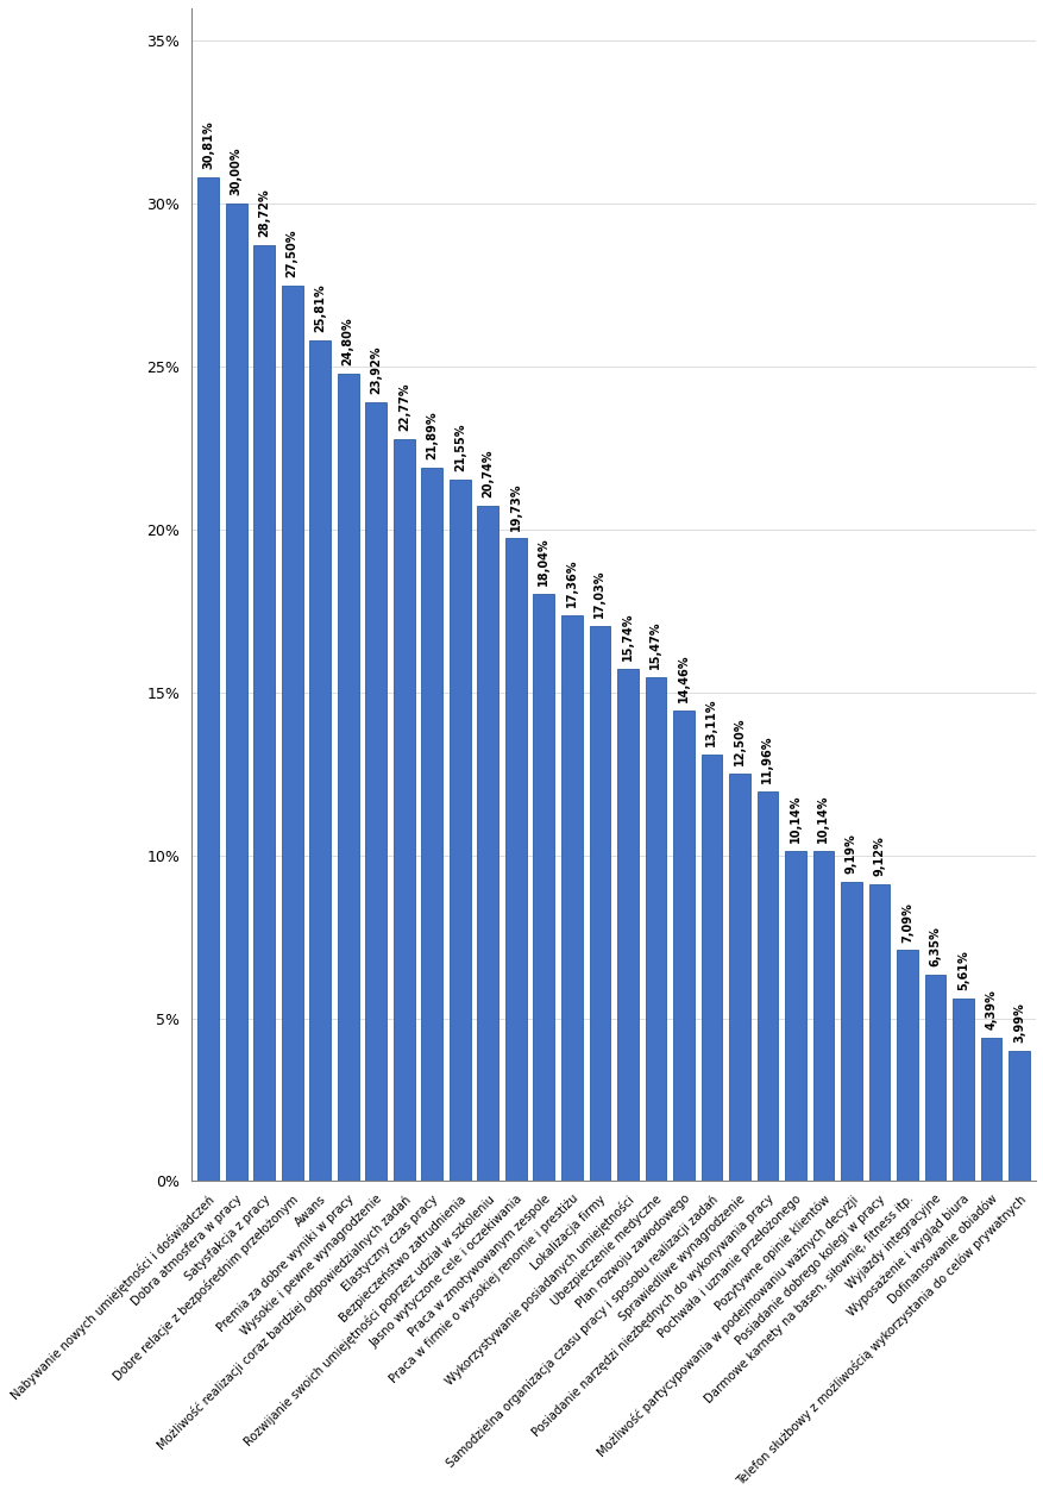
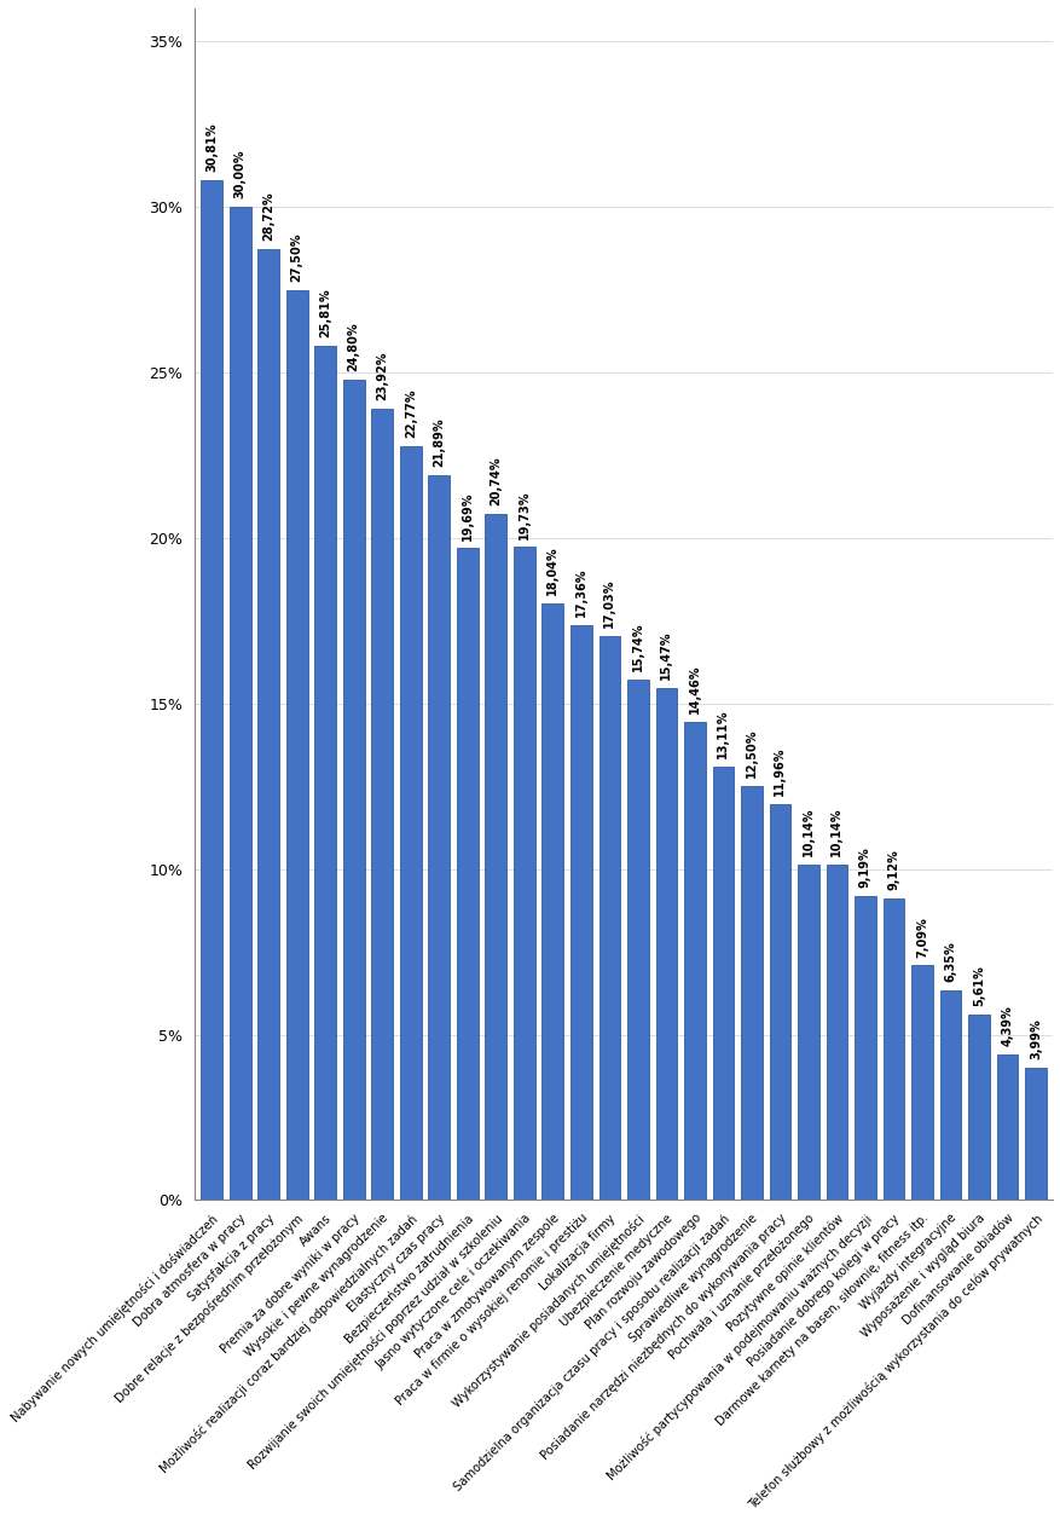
Bezpieczeństwo zatrudnienia: 21,55% -> 19,69%
